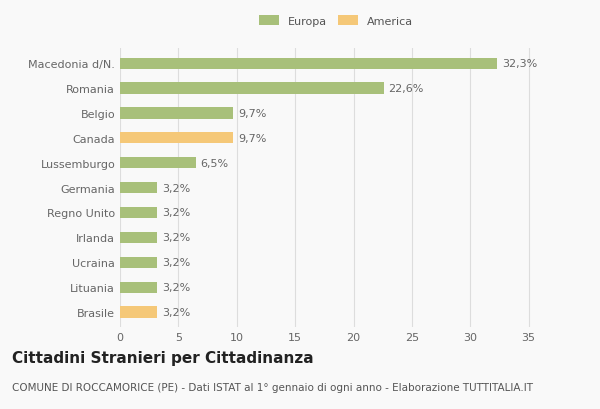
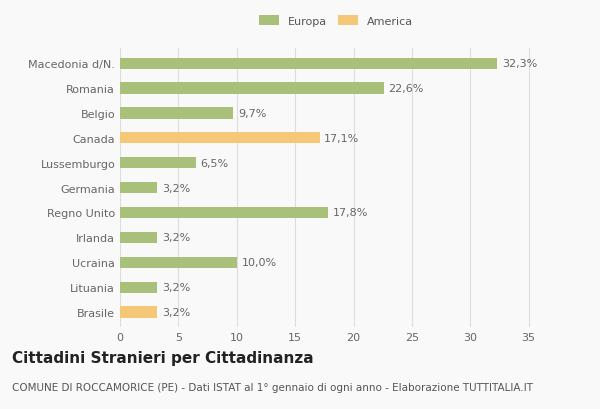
Canada: 9,7% -> 17,1%
Regno Unito: 3,2% -> 17,8%
Ucraina: 3,2% -> 10,0%
